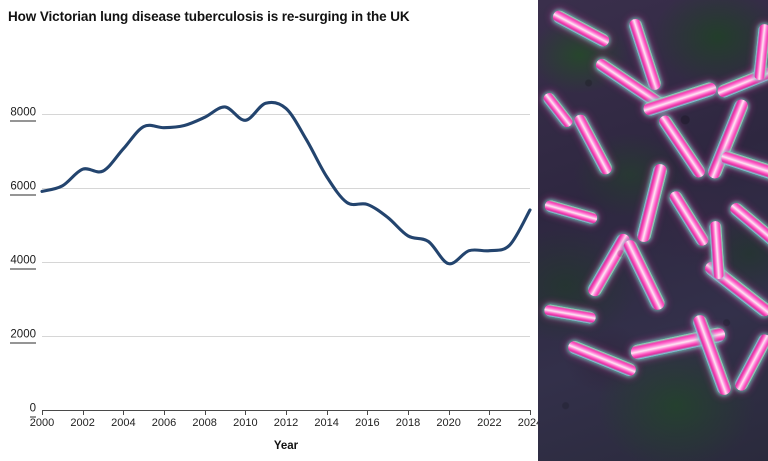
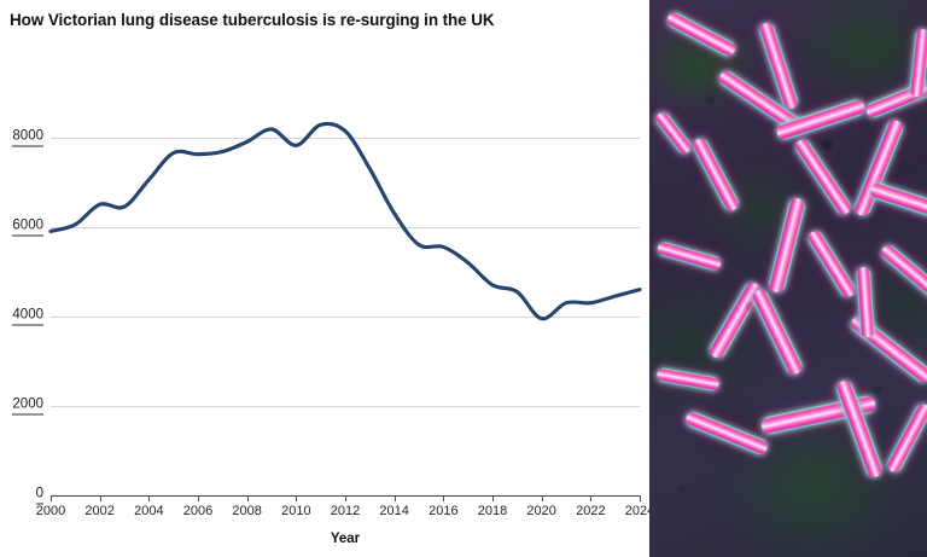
2024: 5400 -> 4600
